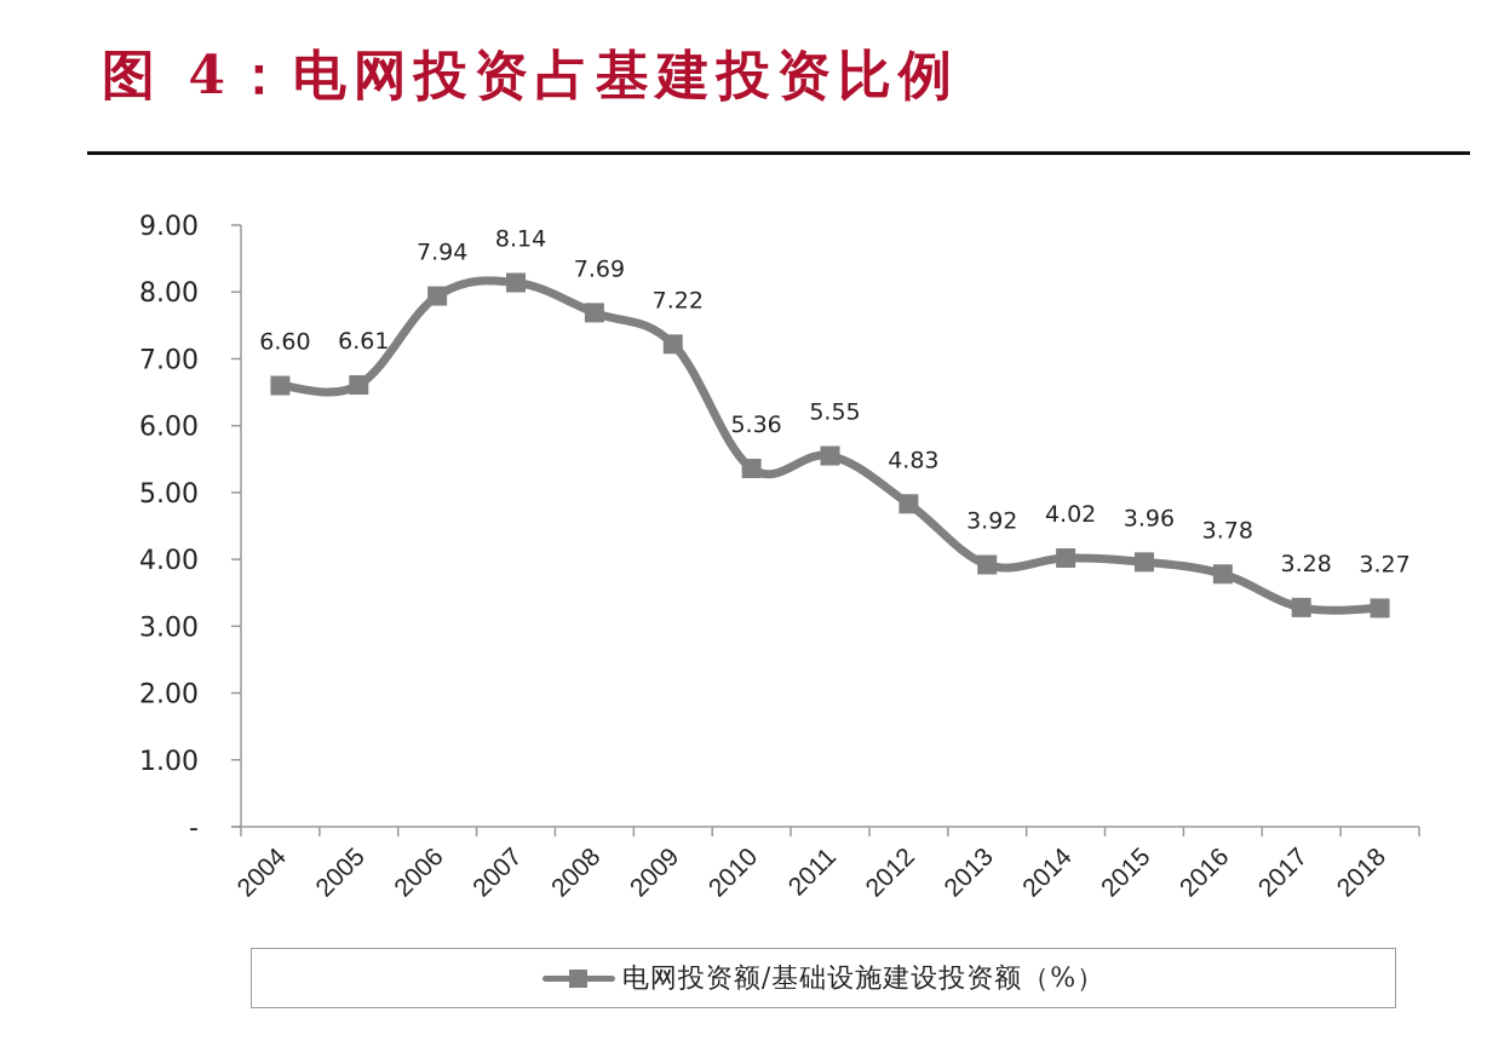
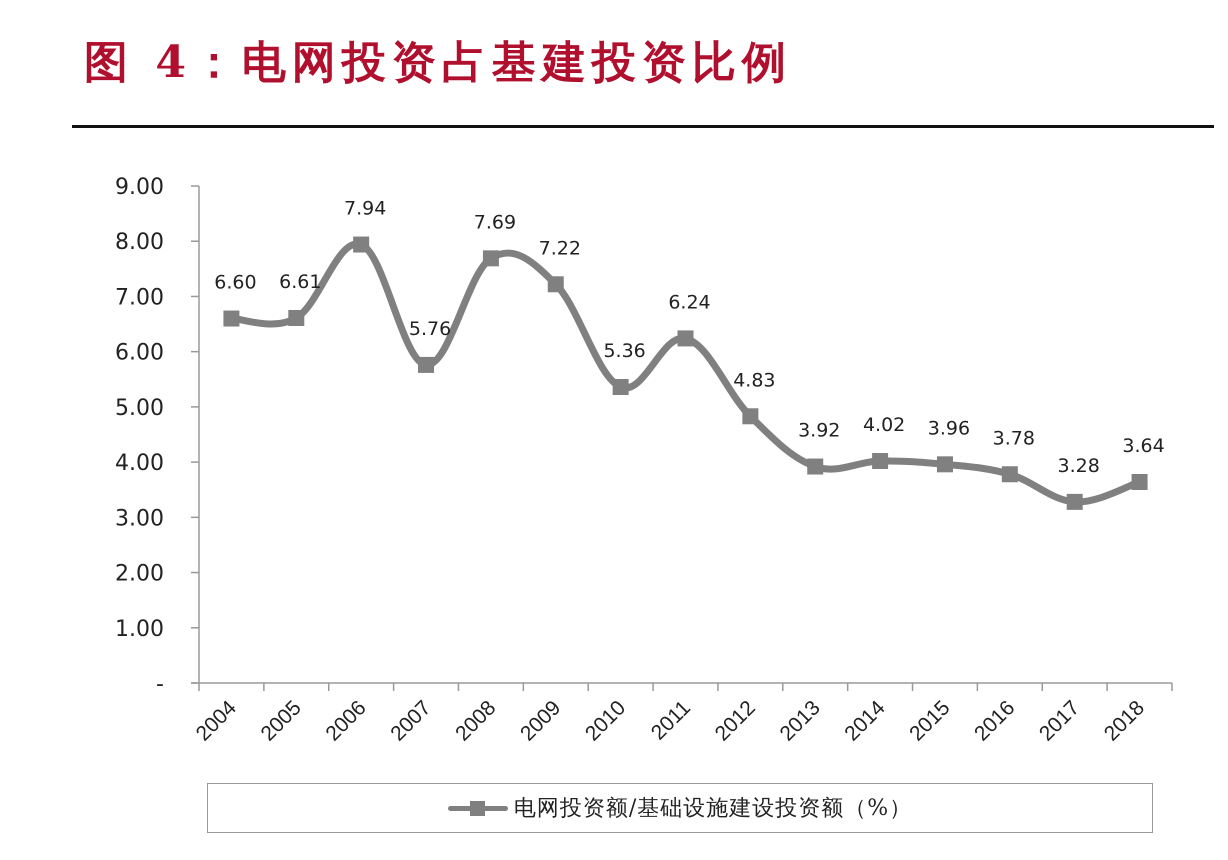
2007: 8.14 -> 5.76
2011: 5.55 -> 6.24
2018: 3.27 -> 3.64
